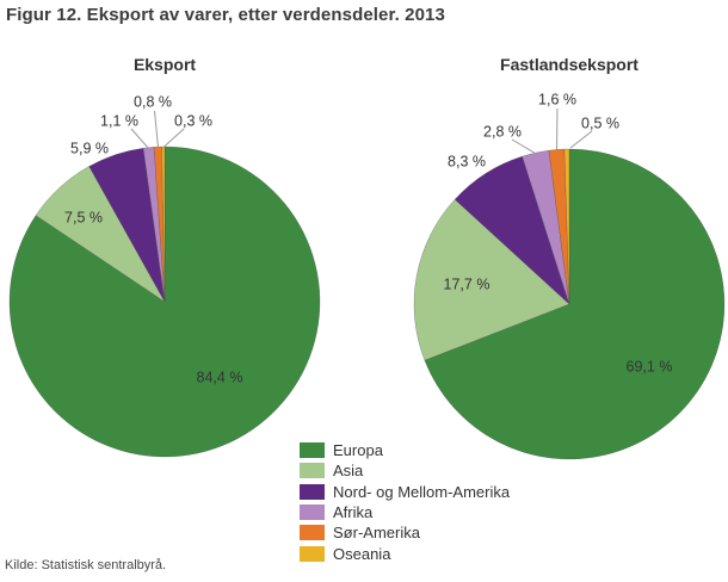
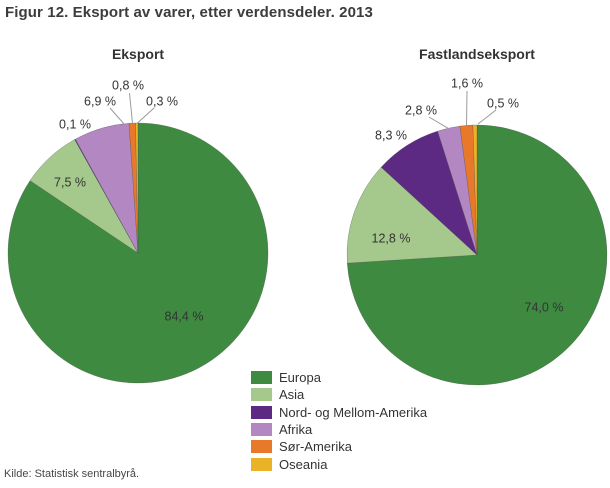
Eksport/Nord- og Mellom-Amerika: 5,9 -> 0,1
Eksport/Afrika: 1,1 -> 6,9
Fastlandseksport/Europa: 69,1 -> 74,0
Fastlandseksport/Asia: 17,7 -> 12,8
